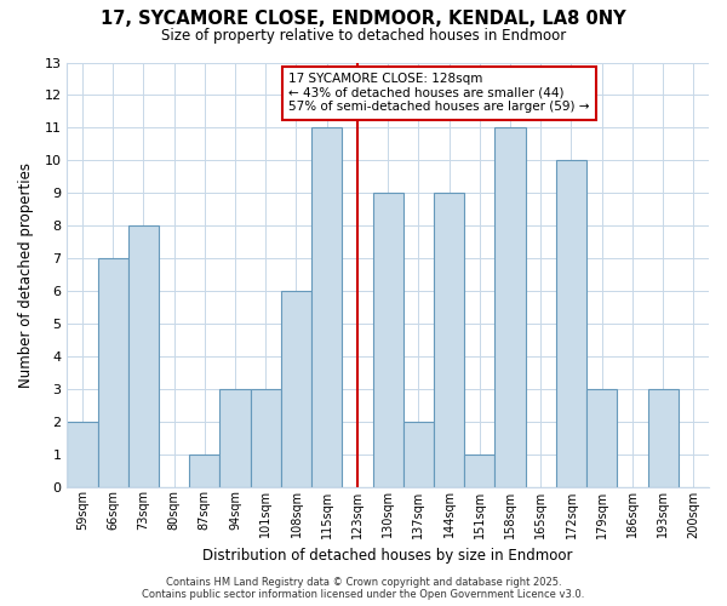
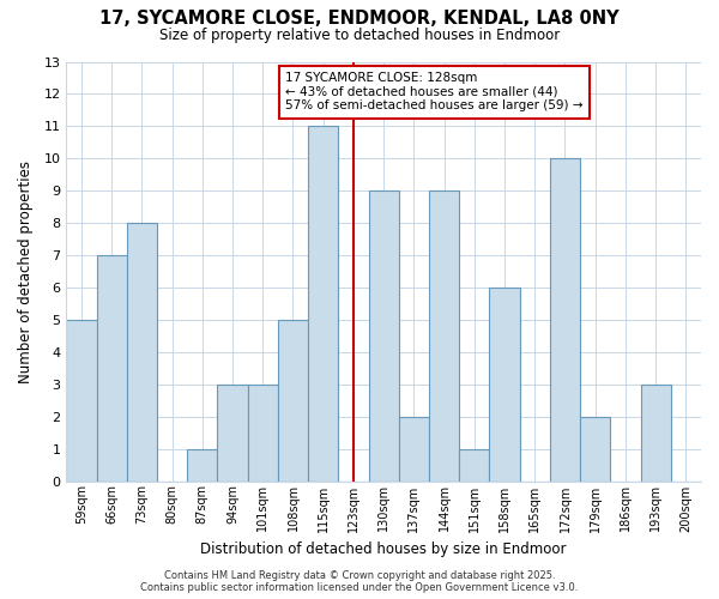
59sqm: 2 -> 5
108sqm: 6 -> 5
158sqm: 11 -> 6
179sqm: 3 -> 2
